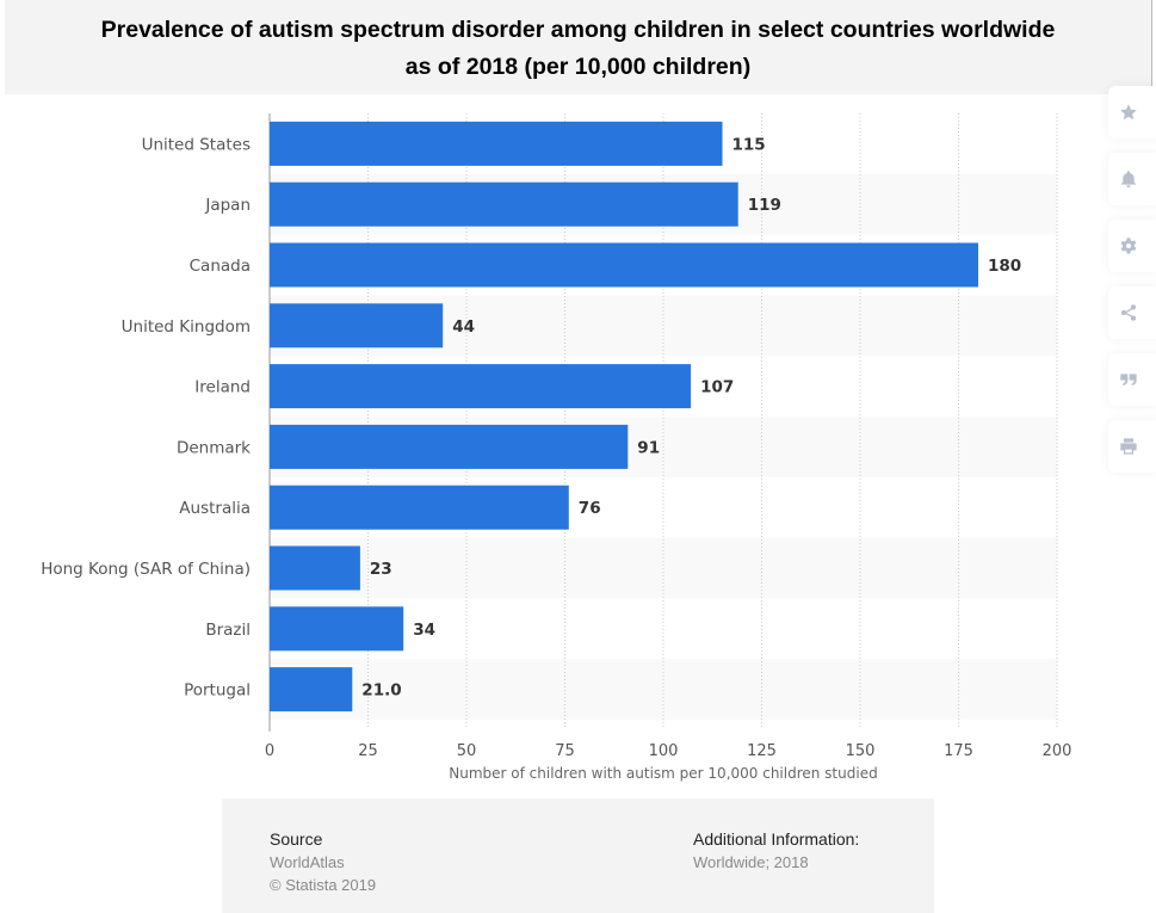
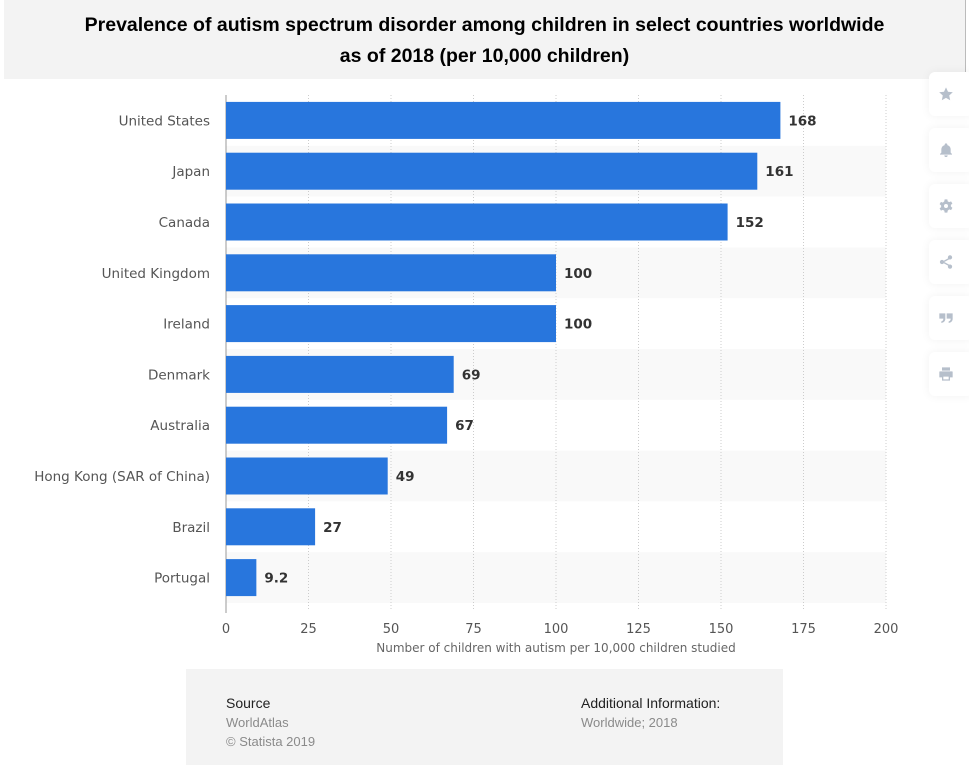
United States: 115 -> 168
Japan: 119 -> 161
Canada: 180 -> 152
United Kingdom: 44 -> 100
Ireland: 107 -> 100
Denmark: 91 -> 69
Australia: 76 -> 67
Hong Kong (SAR of China): 23 -> 49
Brazil: 34 -> 27
Portugal: 21.0 -> 9.2
